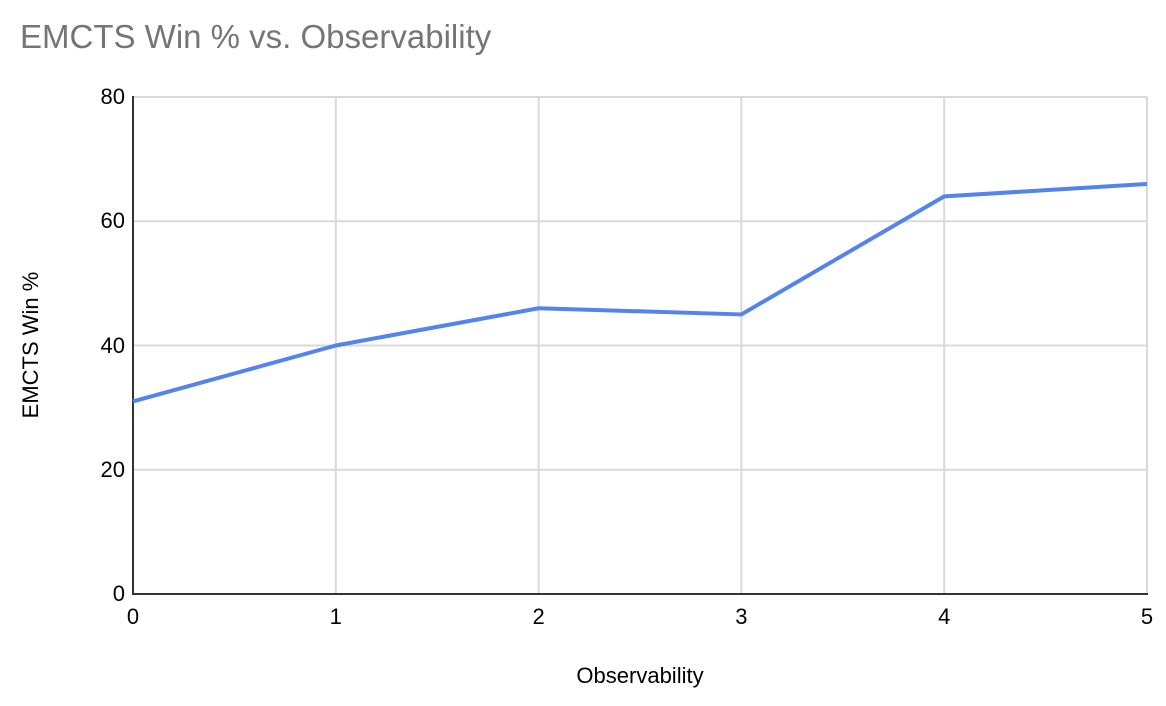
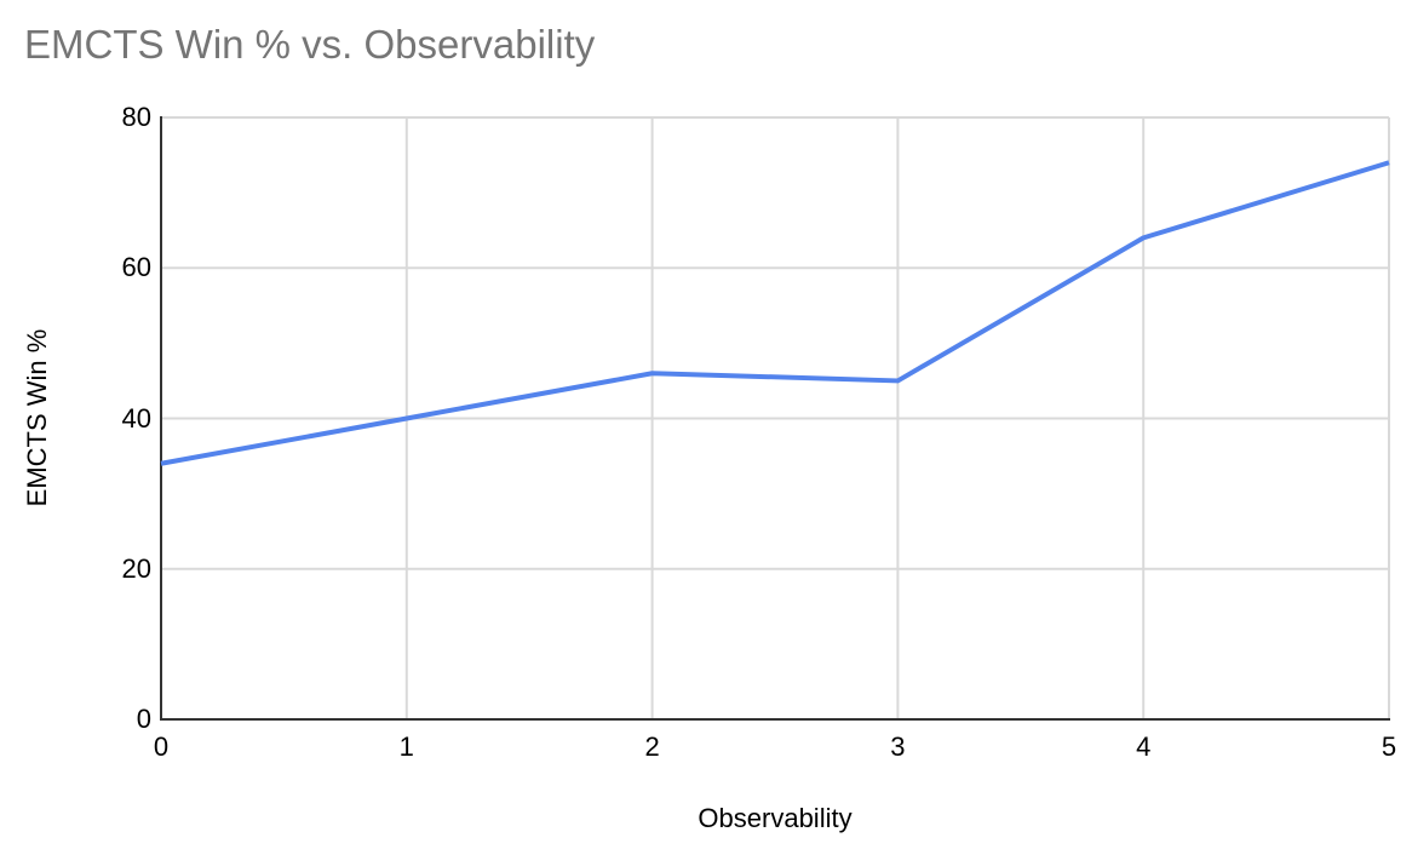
0: 31 -> 34
5: 66 -> 74
